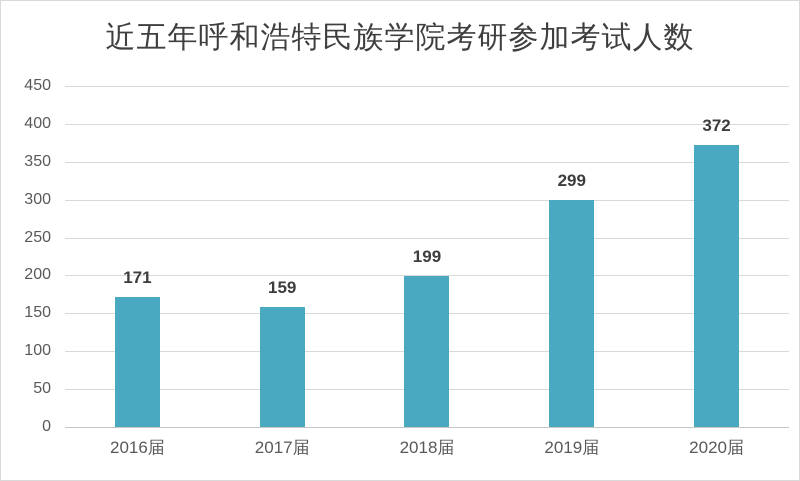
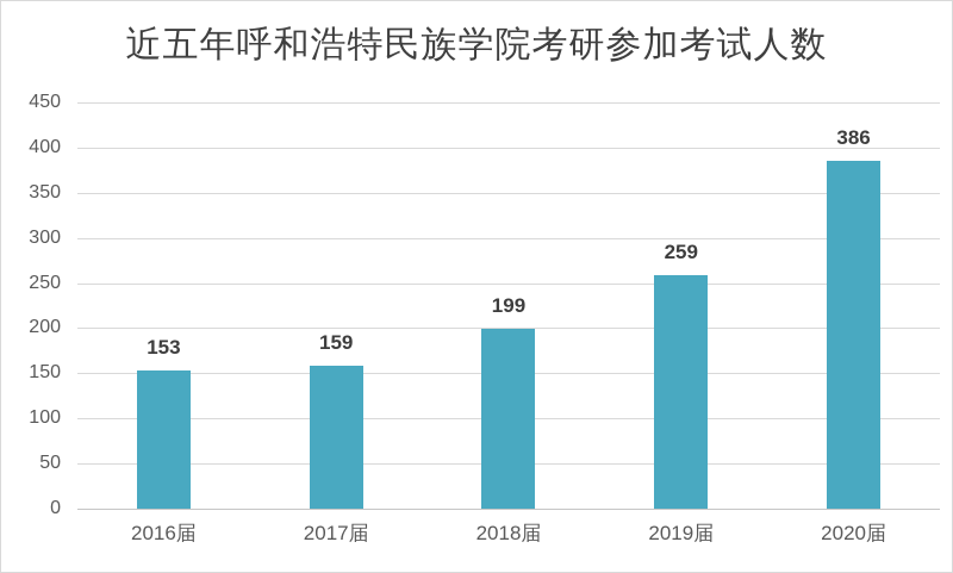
2016届: 171 -> 153
2019届: 299 -> 259
2020届: 372 -> 386
